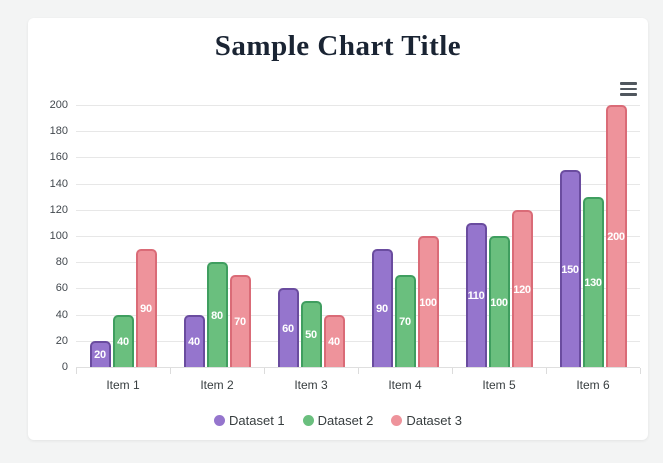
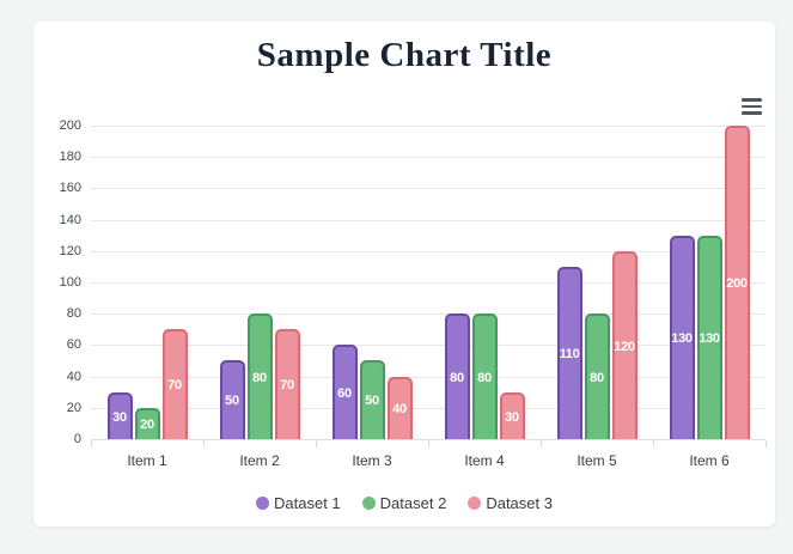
Dataset 1/Item 1: 20 -> 30
Dataset 2/Item 1: 40 -> 20
Dataset 3/Item 1: 90 -> 70
Dataset 1/Item 2: 40 -> 50
Dataset 1/Item 4: 90 -> 80
Dataset 2/Item 4: 70 -> 80
Dataset 3/Item 4: 100 -> 30
Dataset 2/Item 5: 100 -> 80
Dataset 1/Item 6: 150 -> 130
